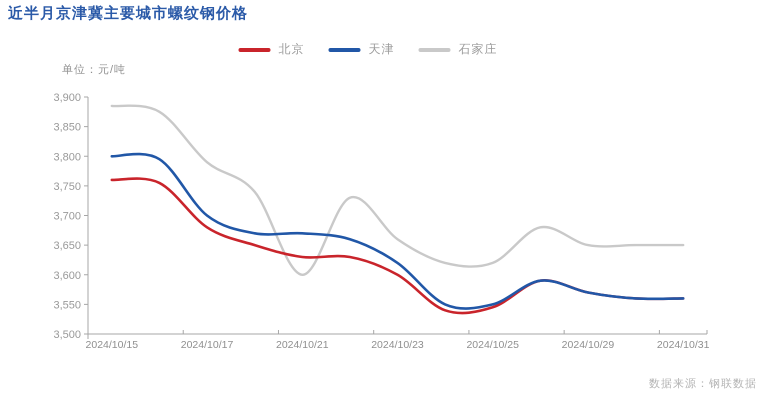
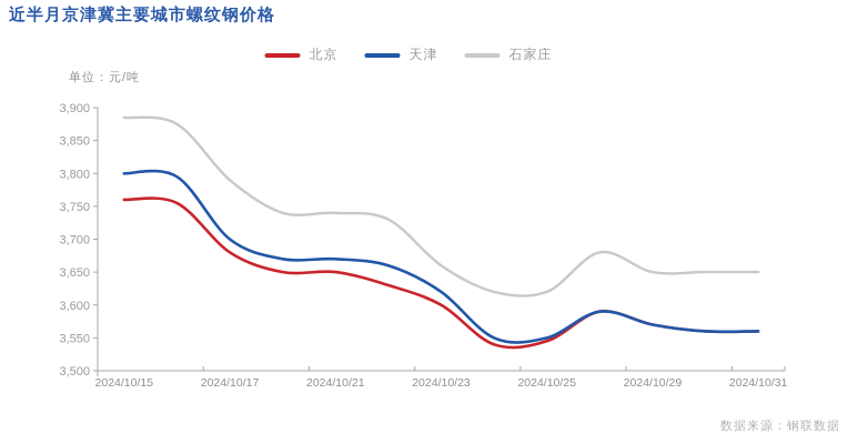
北京/2024/10/21: 3630 -> 3650
石家庄/2024/10/21: 3600 -> 3740
